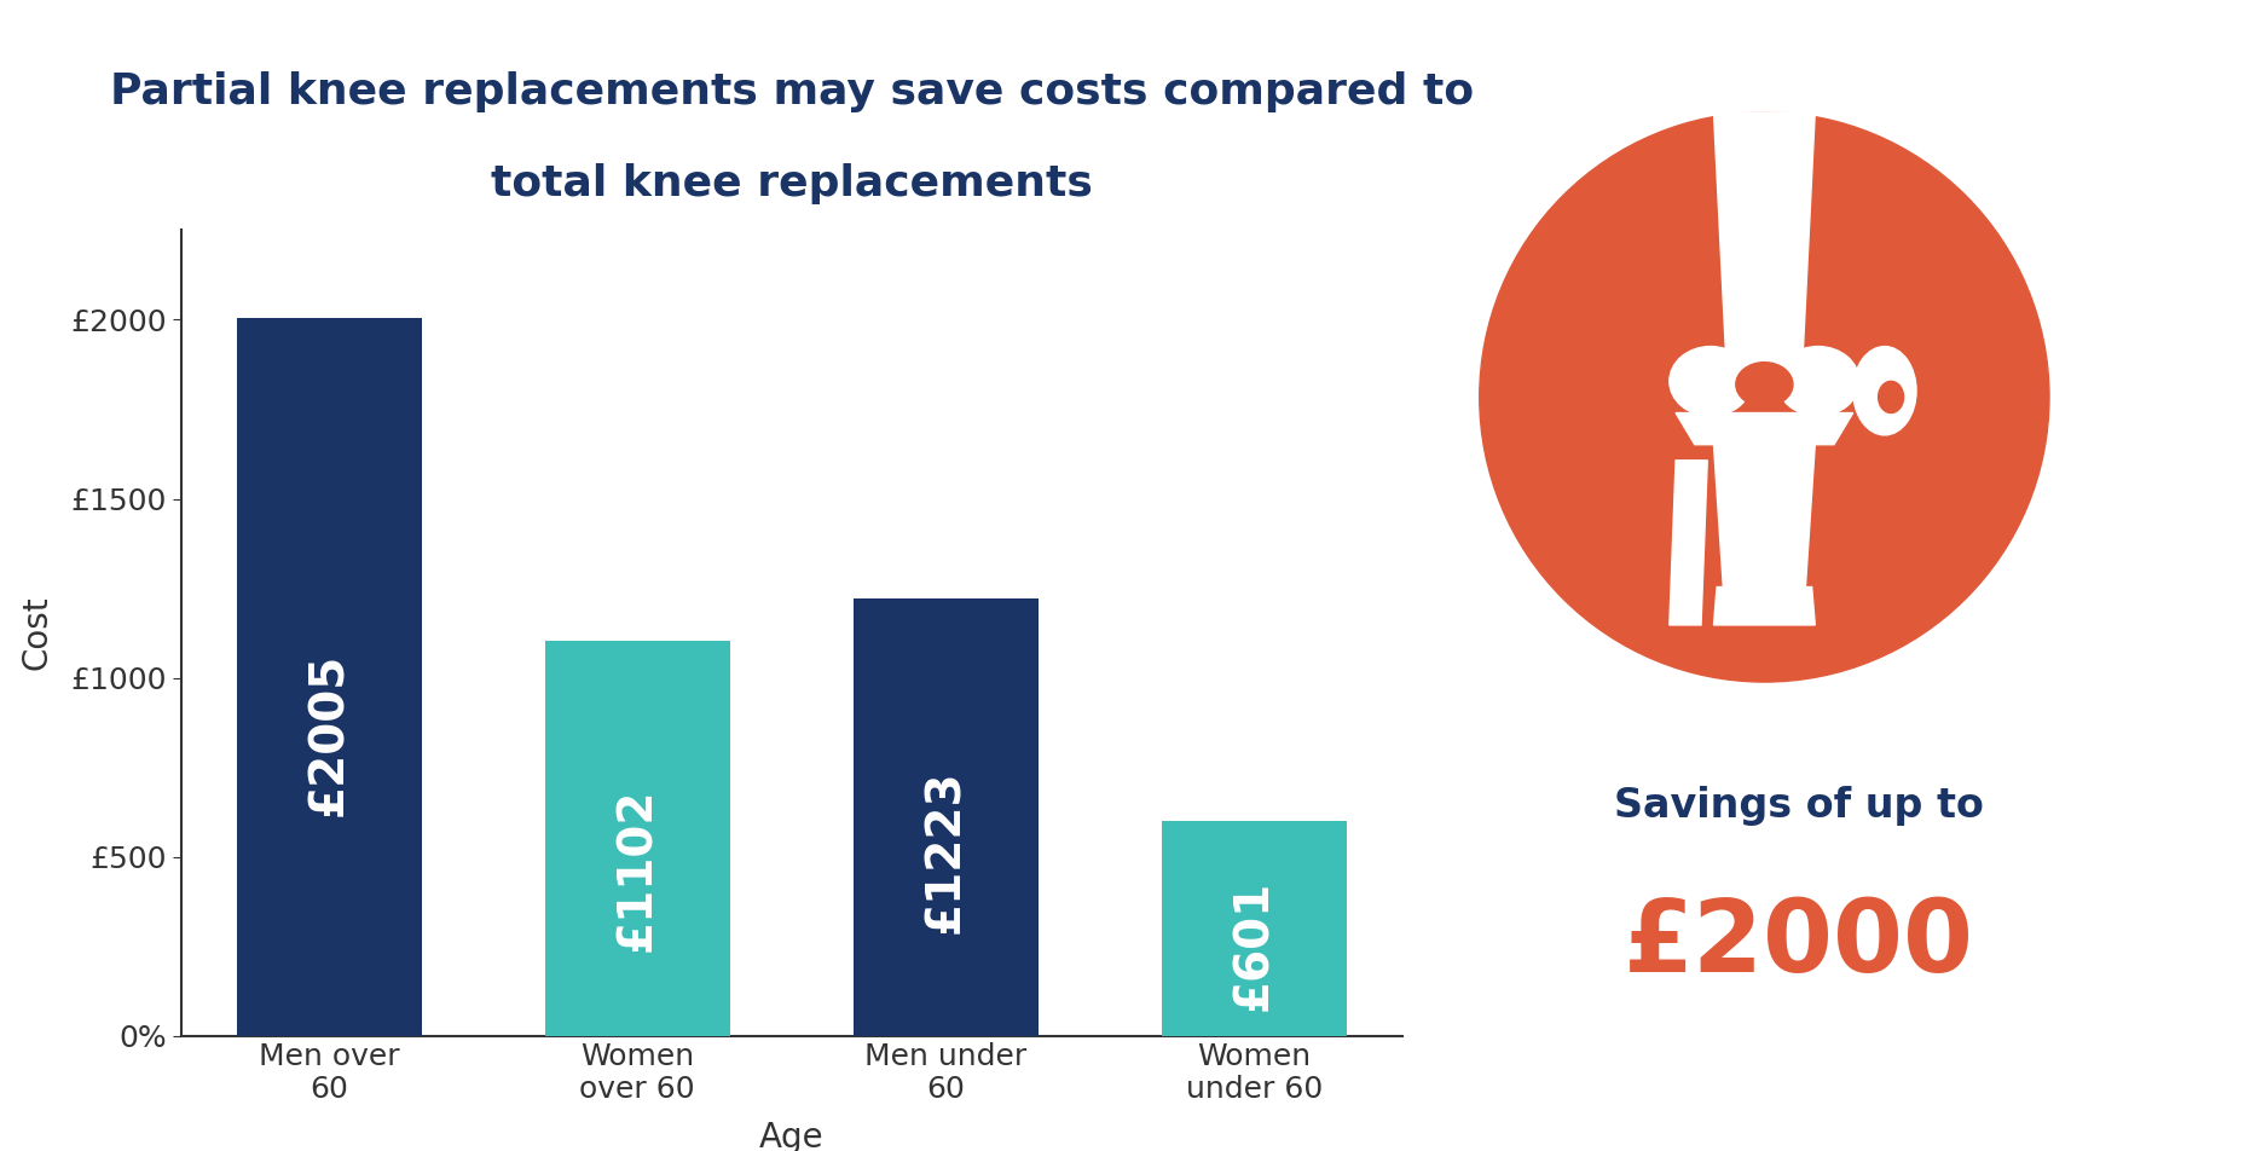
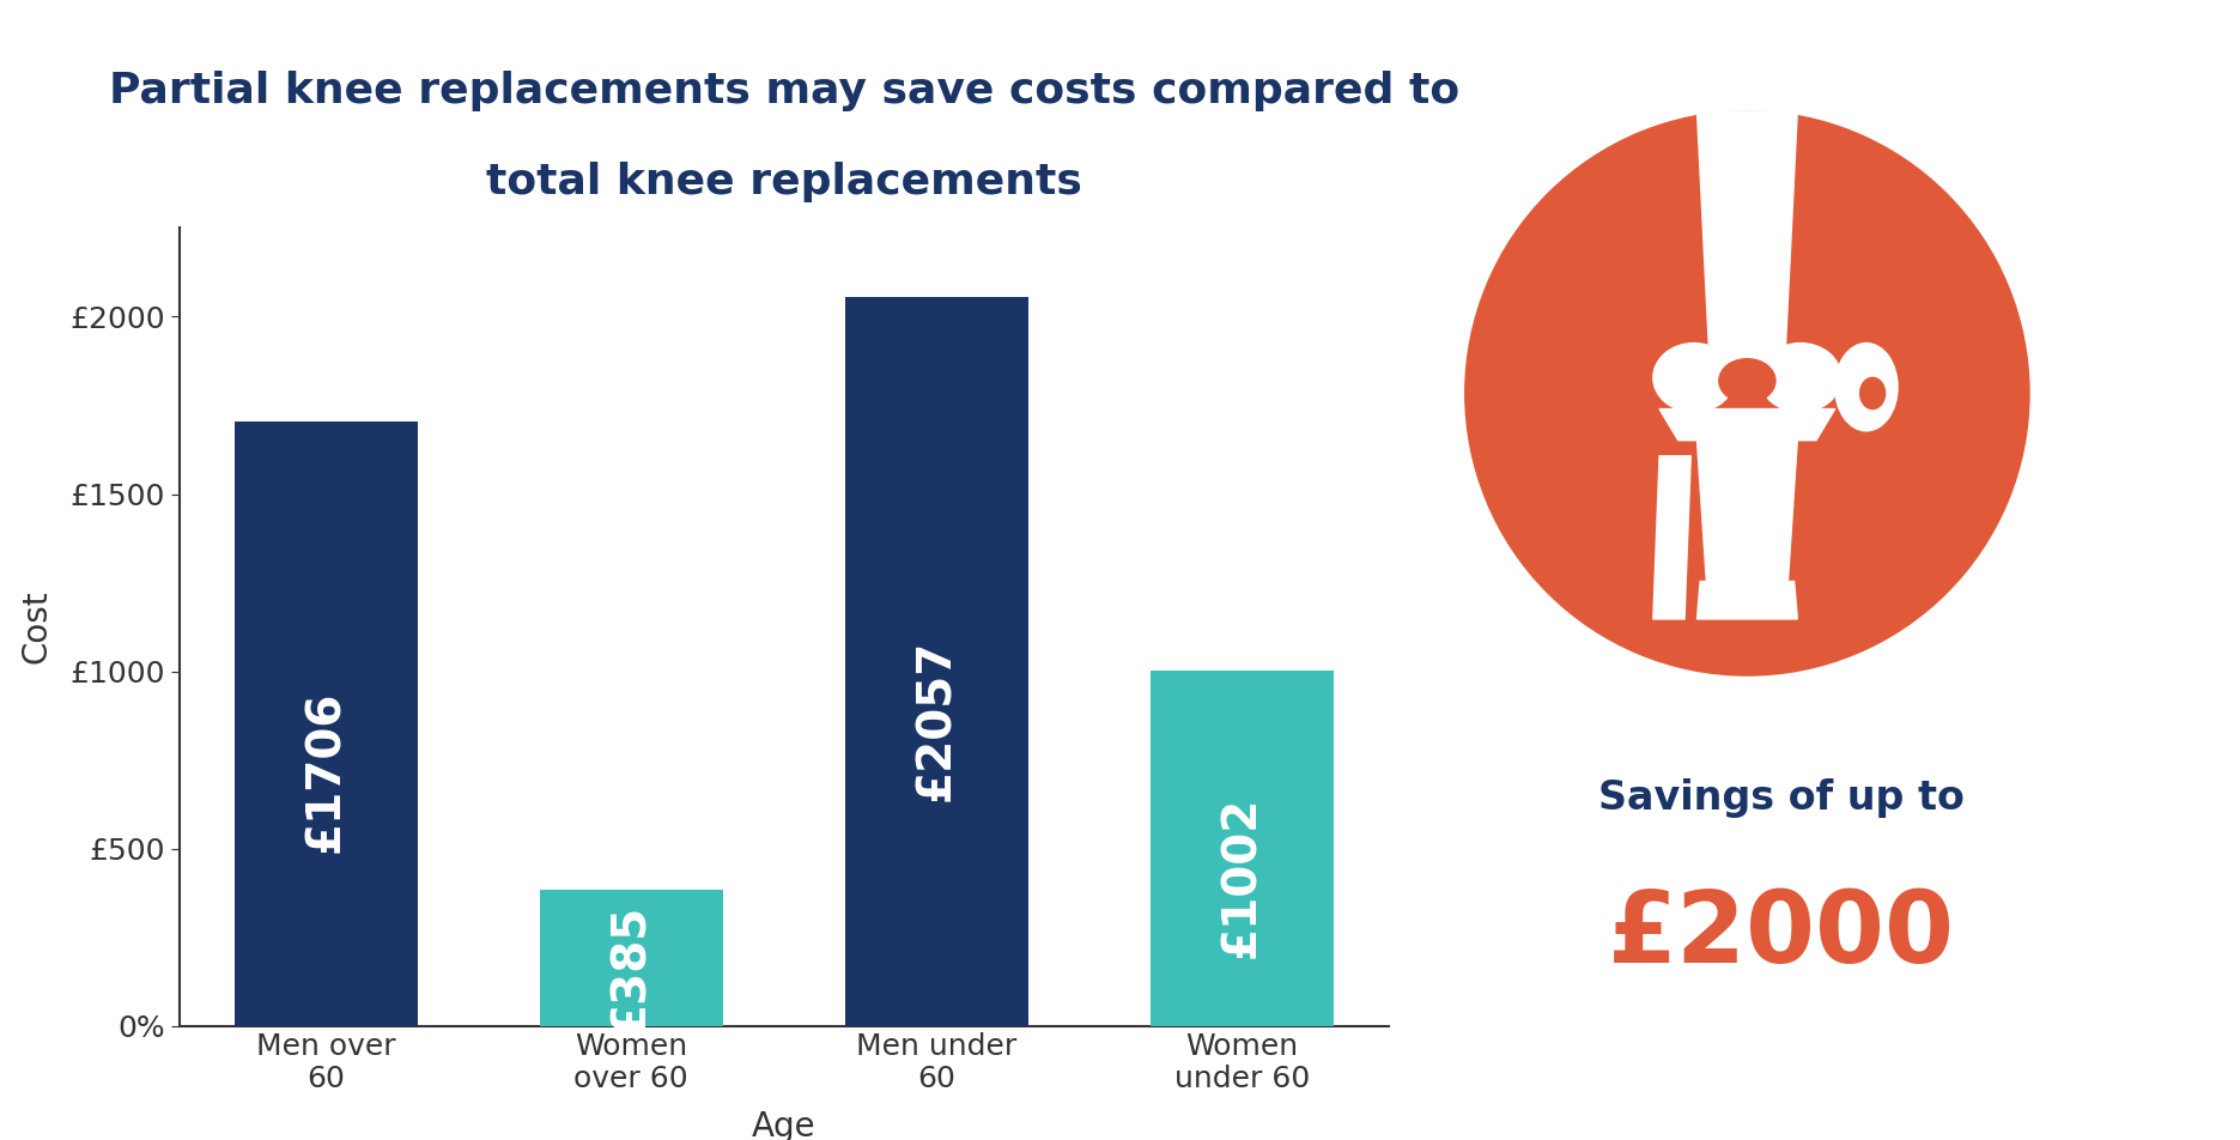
Men over 60: £2005 -> £1706
Women over 60: £1102 -> £385
Men under 60: £1223 -> £2057
Women under 60: £601 -> £1002
